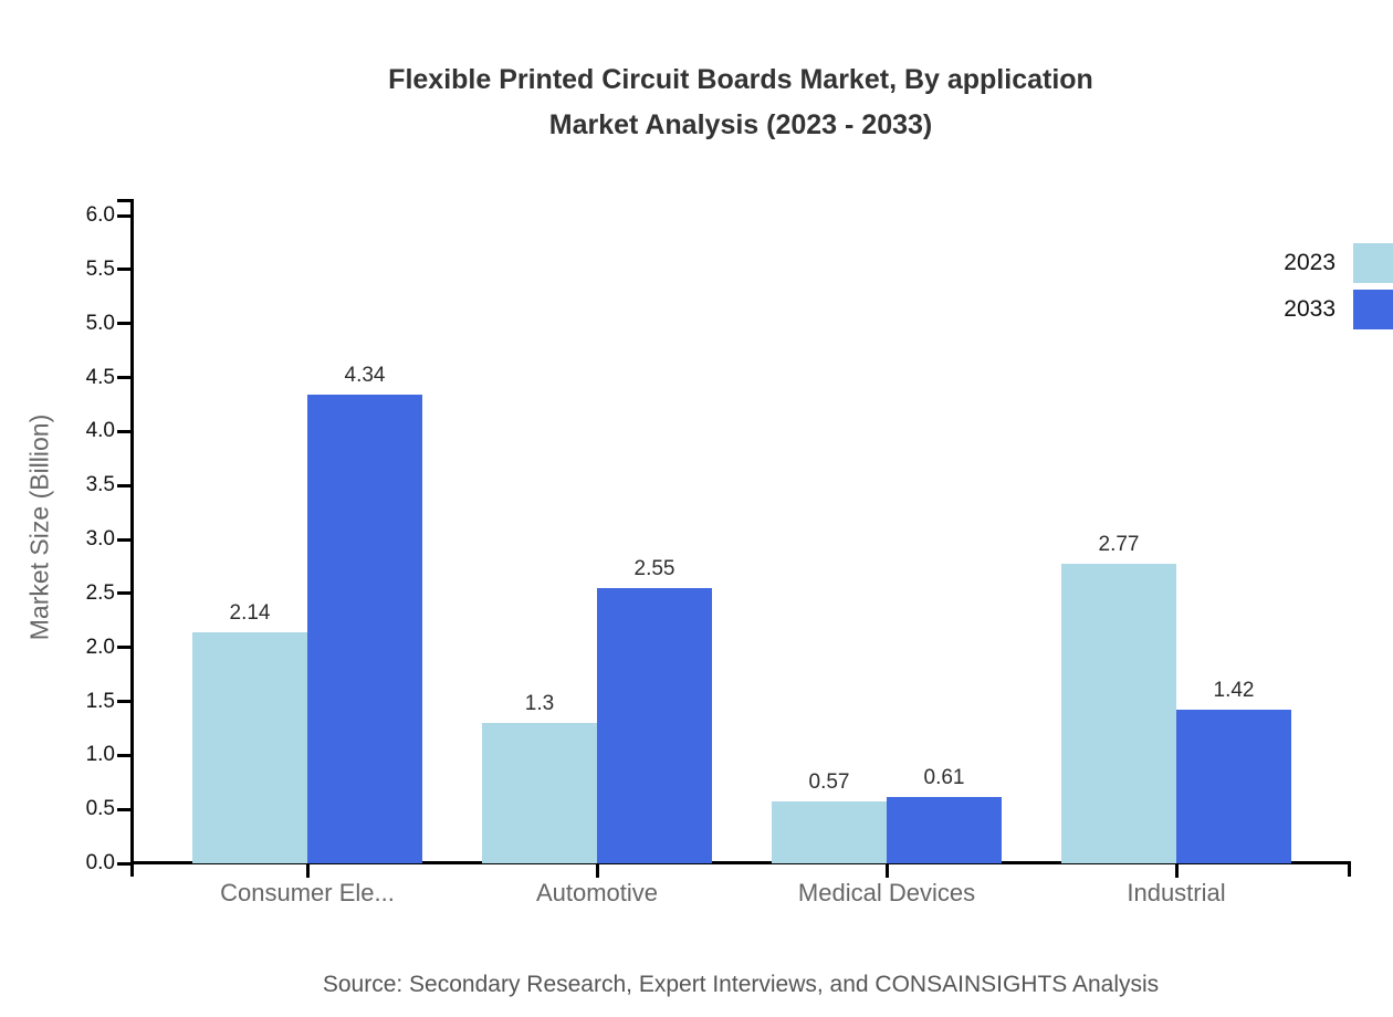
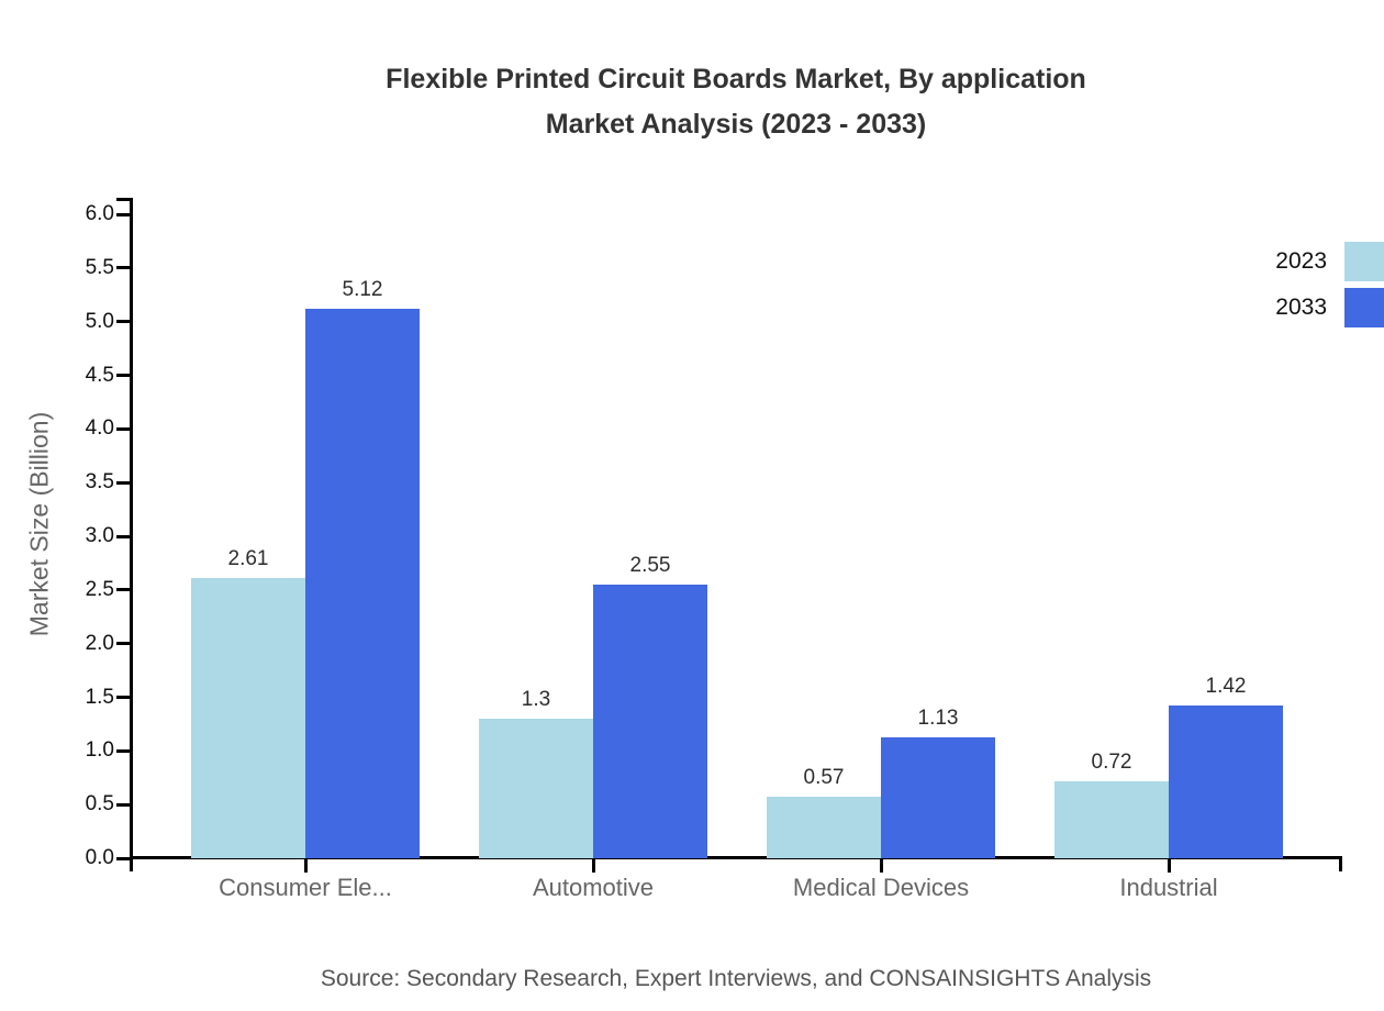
2023/Consumer Ele...: 2.14 -> 2.61
2033/Consumer Ele...: 4.34 -> 5.12
2033/Medical Devices: 0.61 -> 1.13
2023/Industrial: 2.77 -> 0.72
